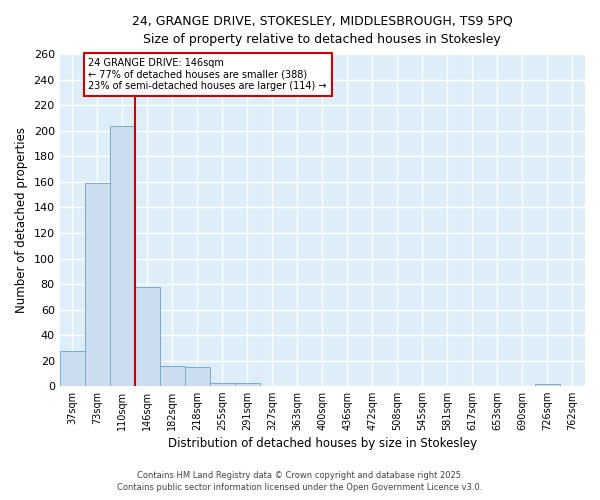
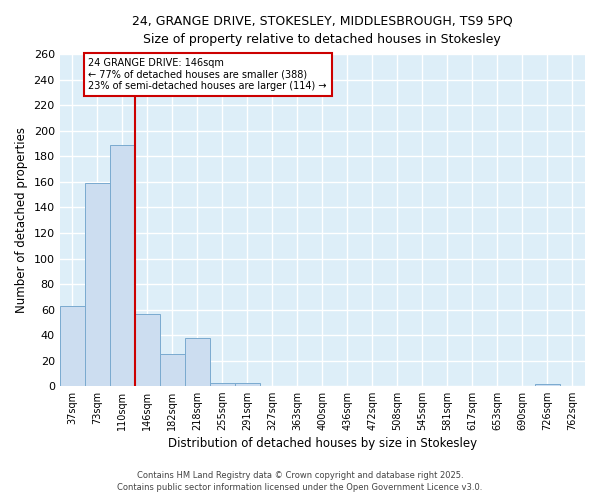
37sqm: 28 -> 63
110sqm: 204 -> 189
146sqm: 78 -> 57
182sqm: 16 -> 25
218sqm: 15 -> 38
